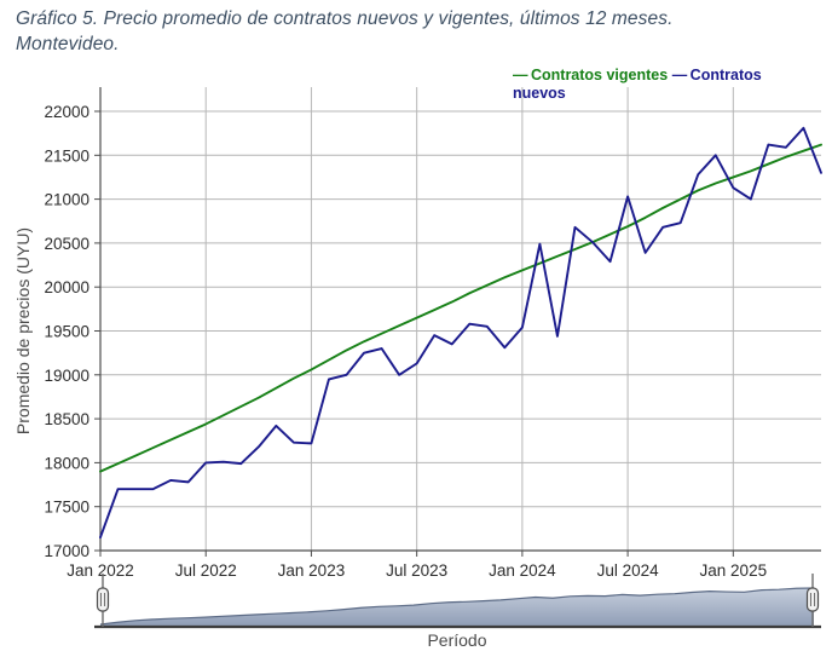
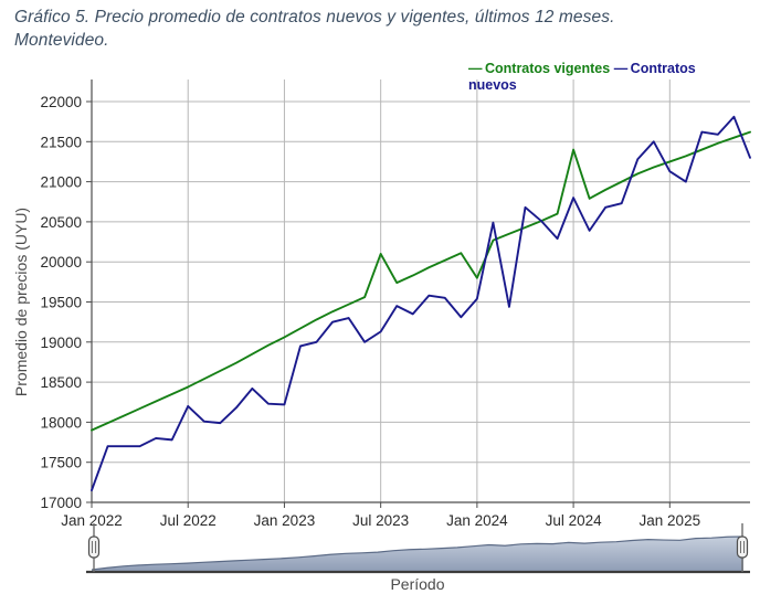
Contratos nuevos/Jul 2022: 18000 -> 18200
Contratos vigentes/Jul 2023: 19600 -> 20100
Contratos vigentes/Jan 2024: 20200 -> 19800
Contratos nuevos/Jul 2024: 21000 -> 20800
Contratos vigentes/Jul 2024: 20700 -> 21400
